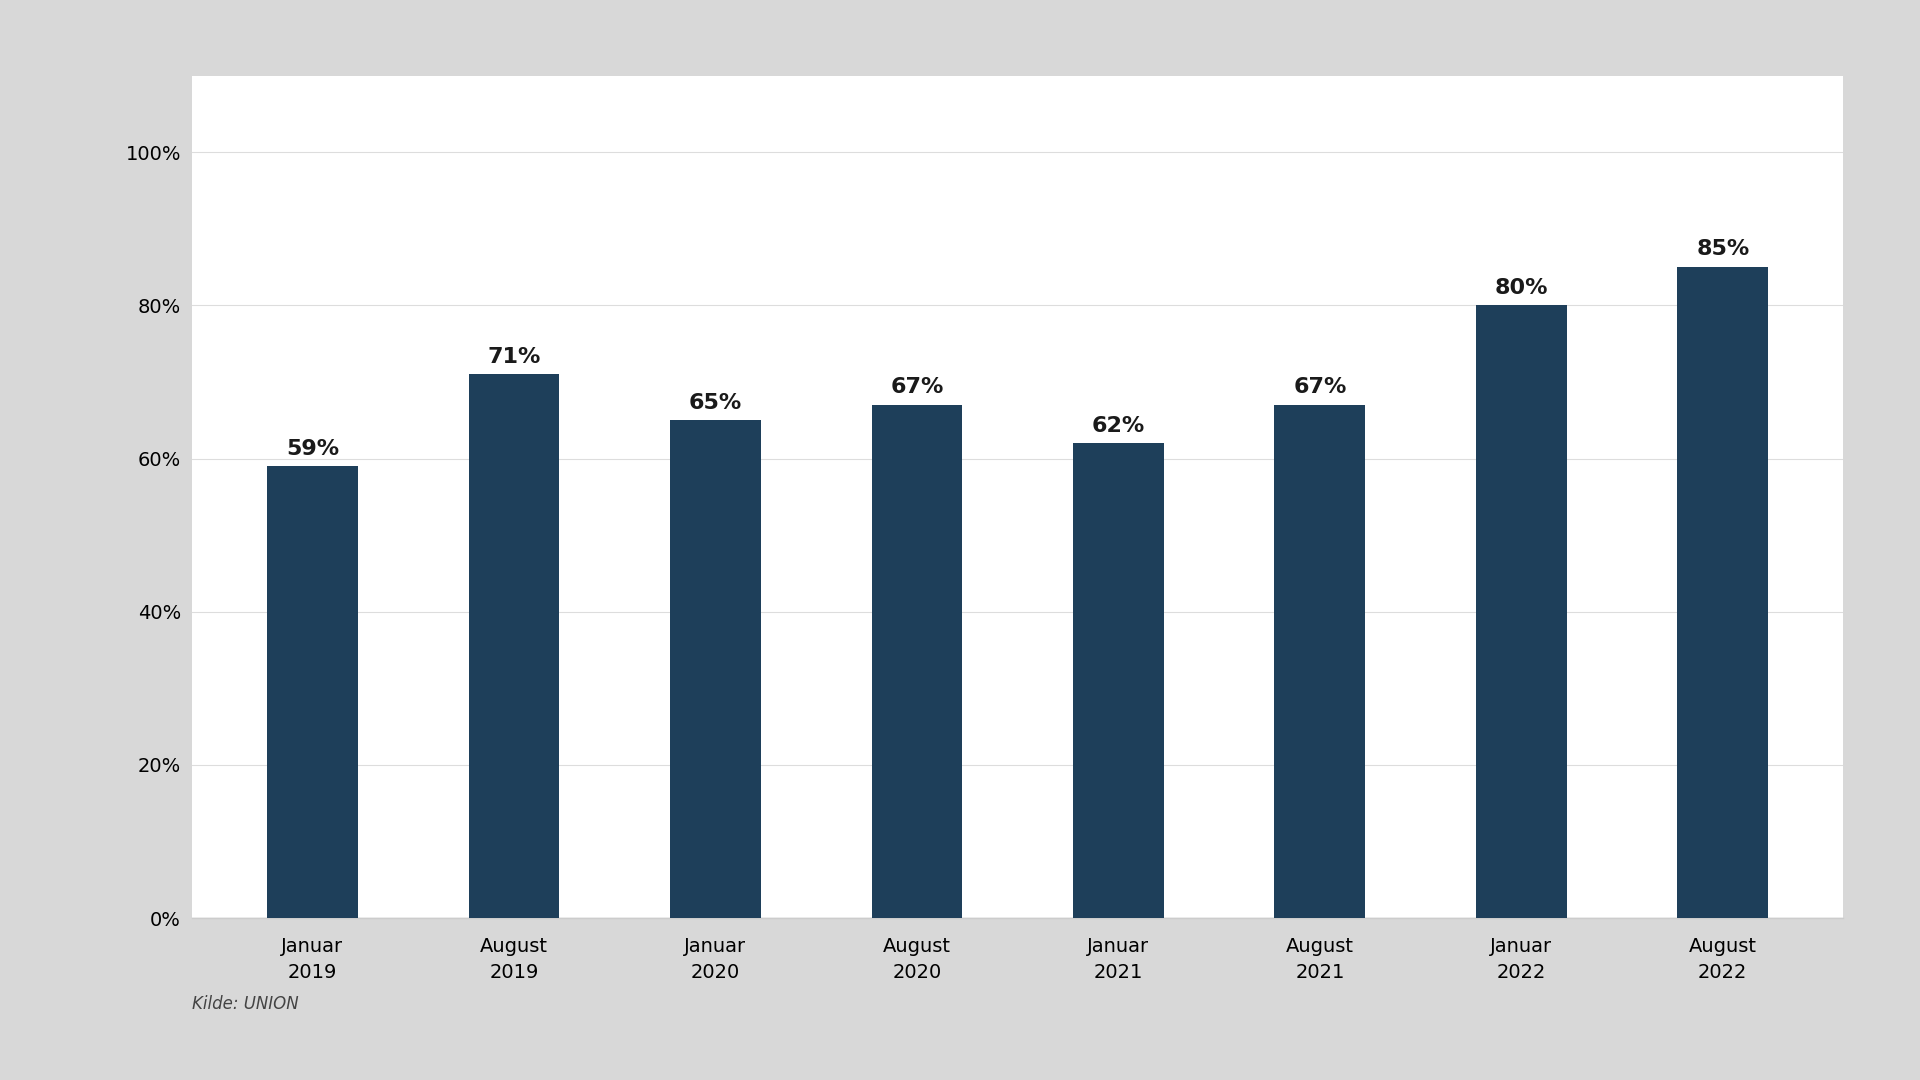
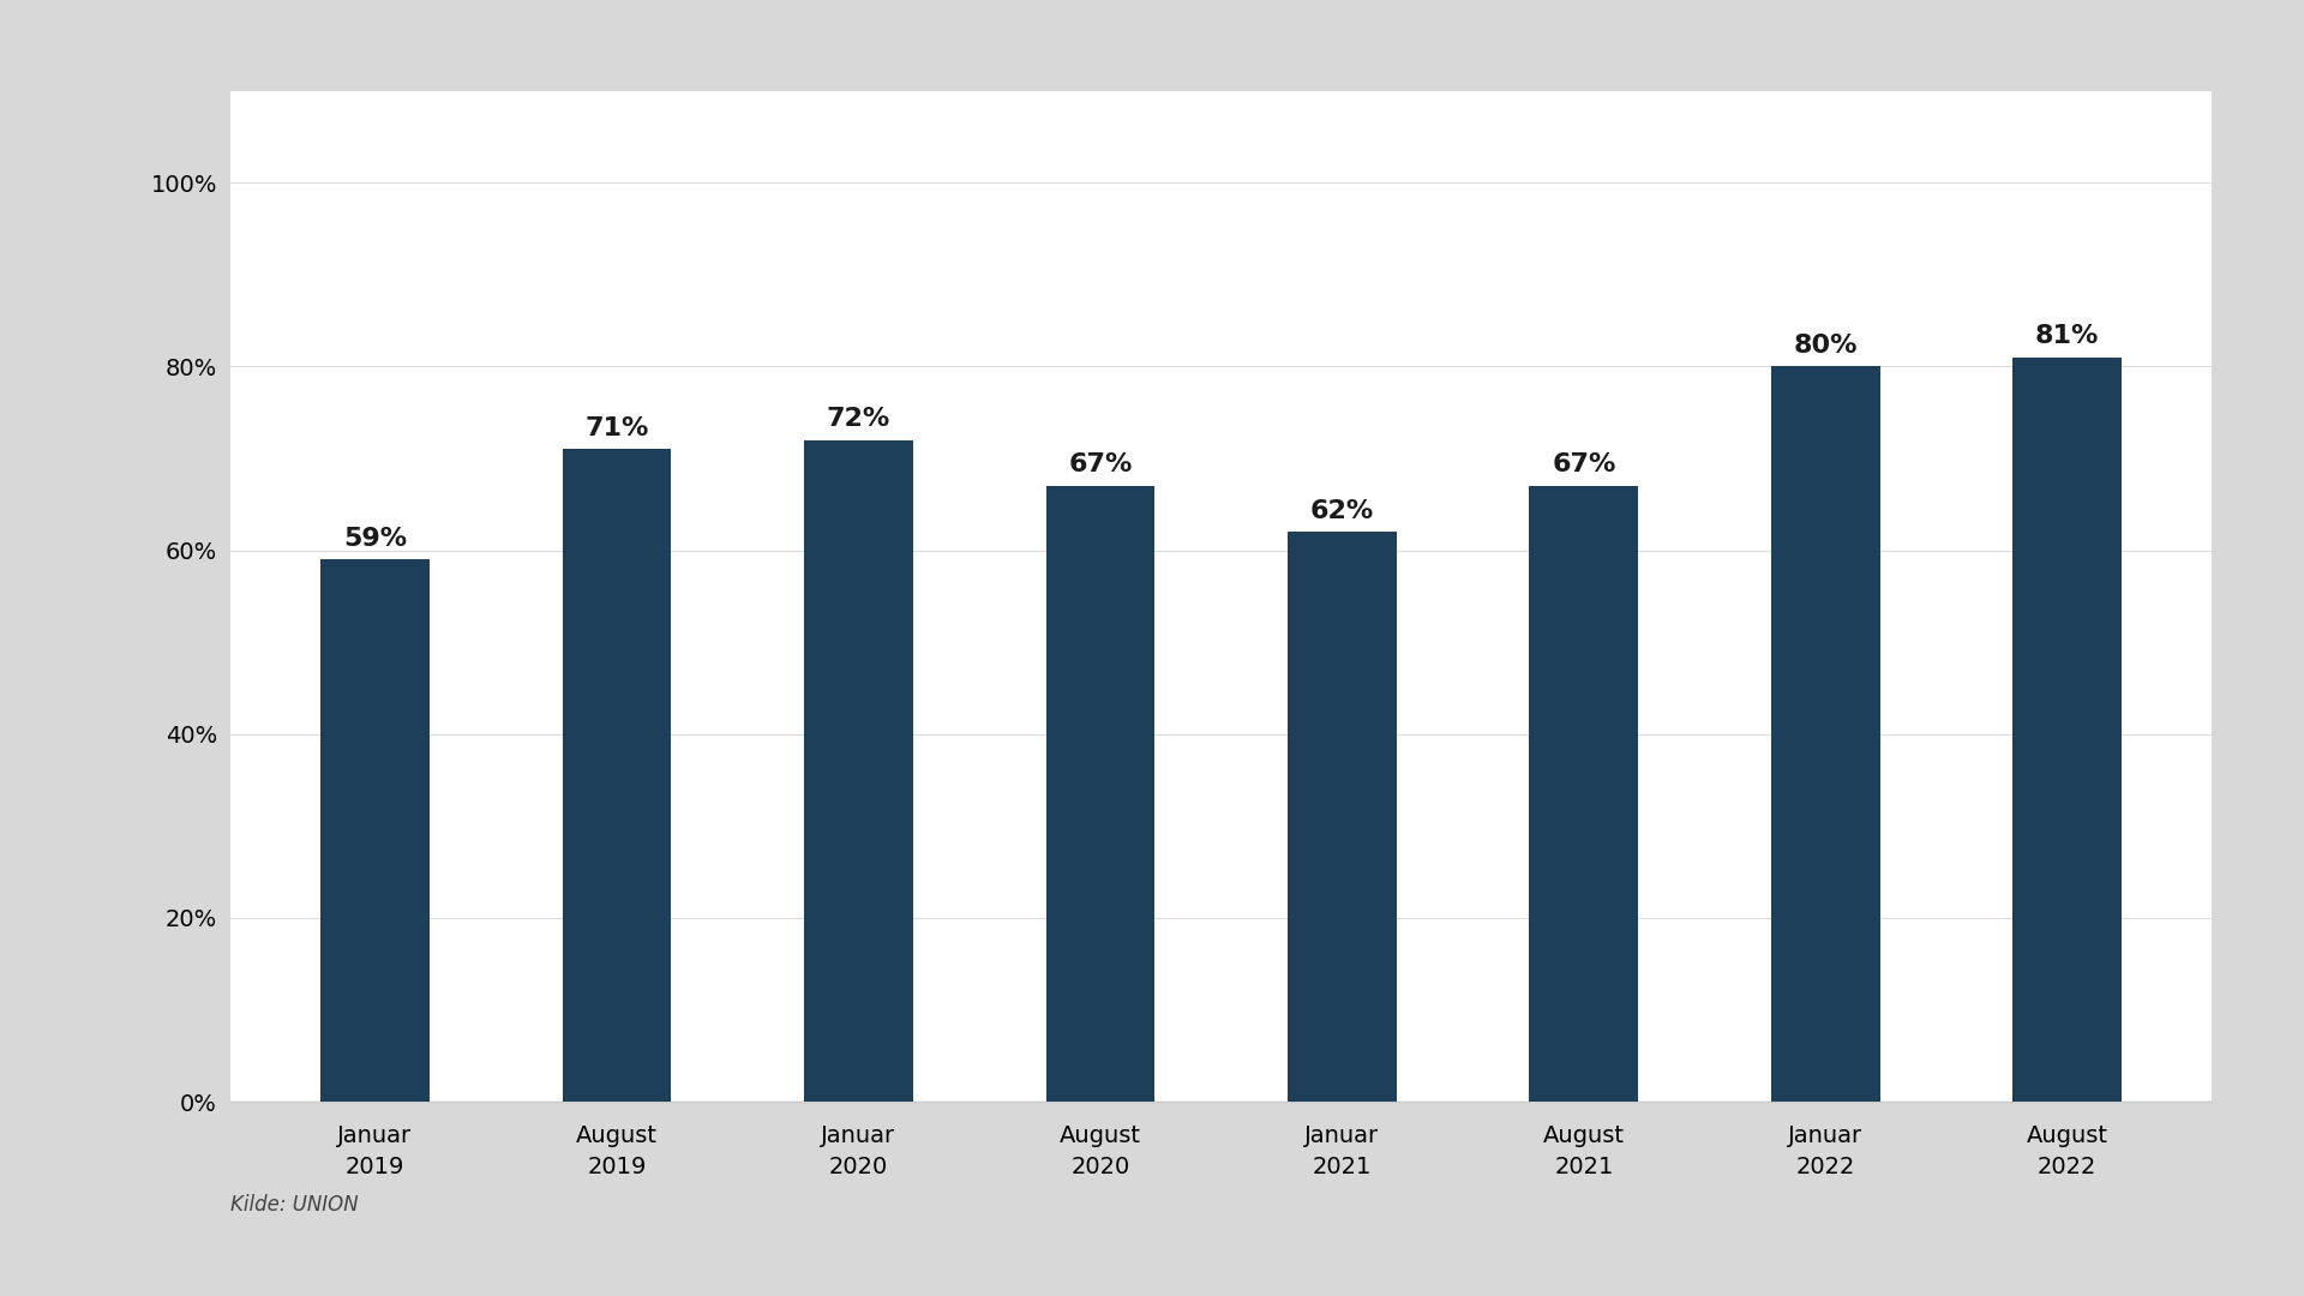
Januar 2020: 65% -> 72%
August 2022: 85% -> 81%
